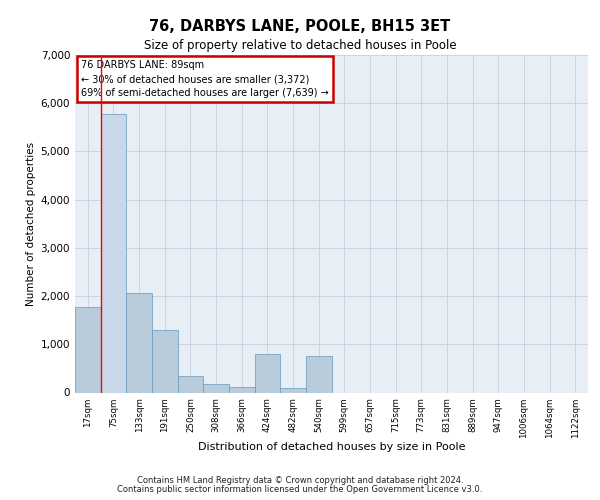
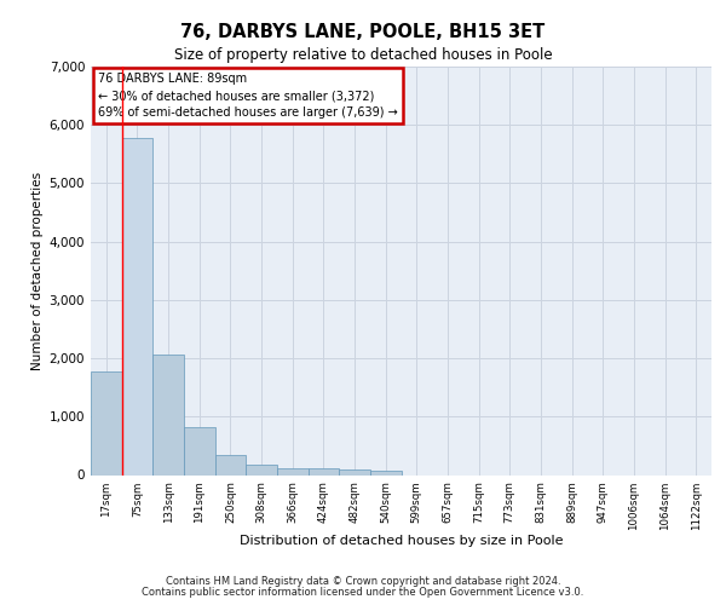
191sqm: 1,300 -> 820
424sqm: 800 -> 100
540sqm: 750 -> 80
